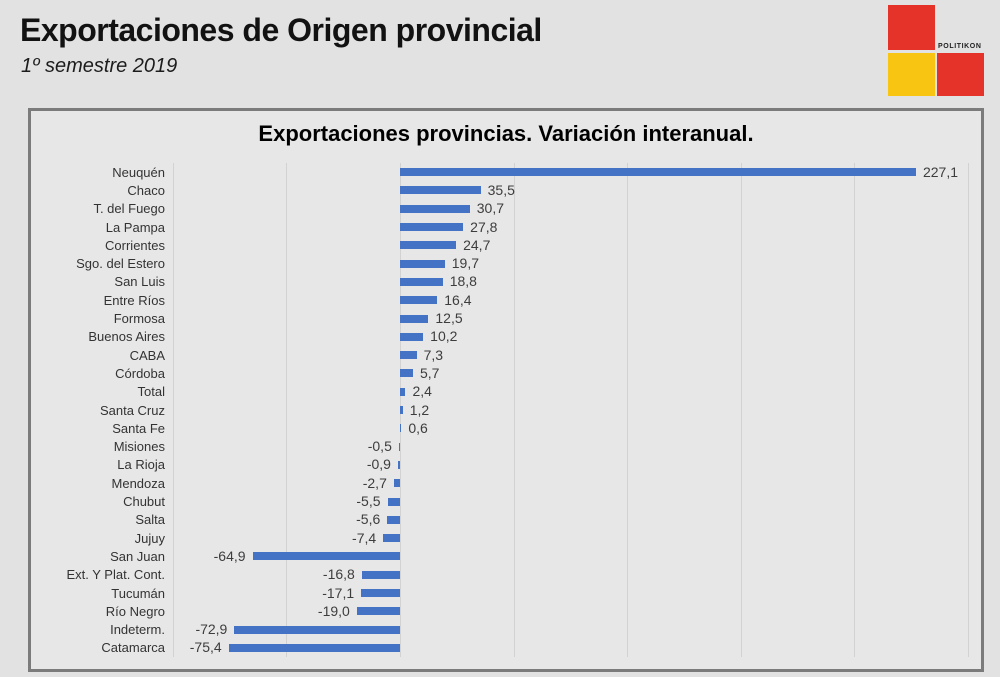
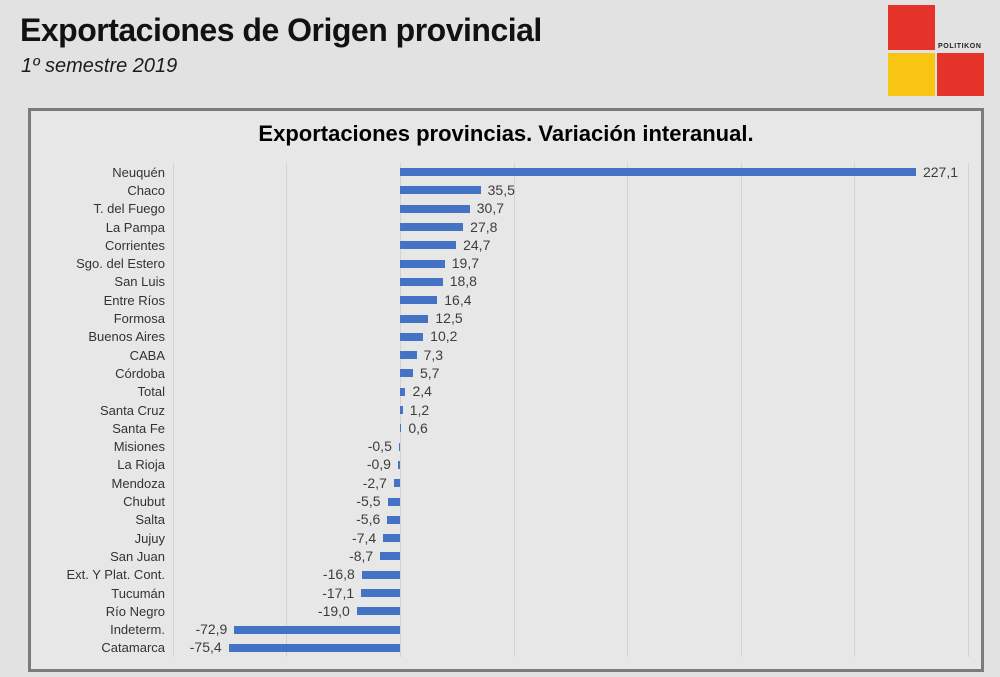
San Juan: -64,9 -> -8,7
